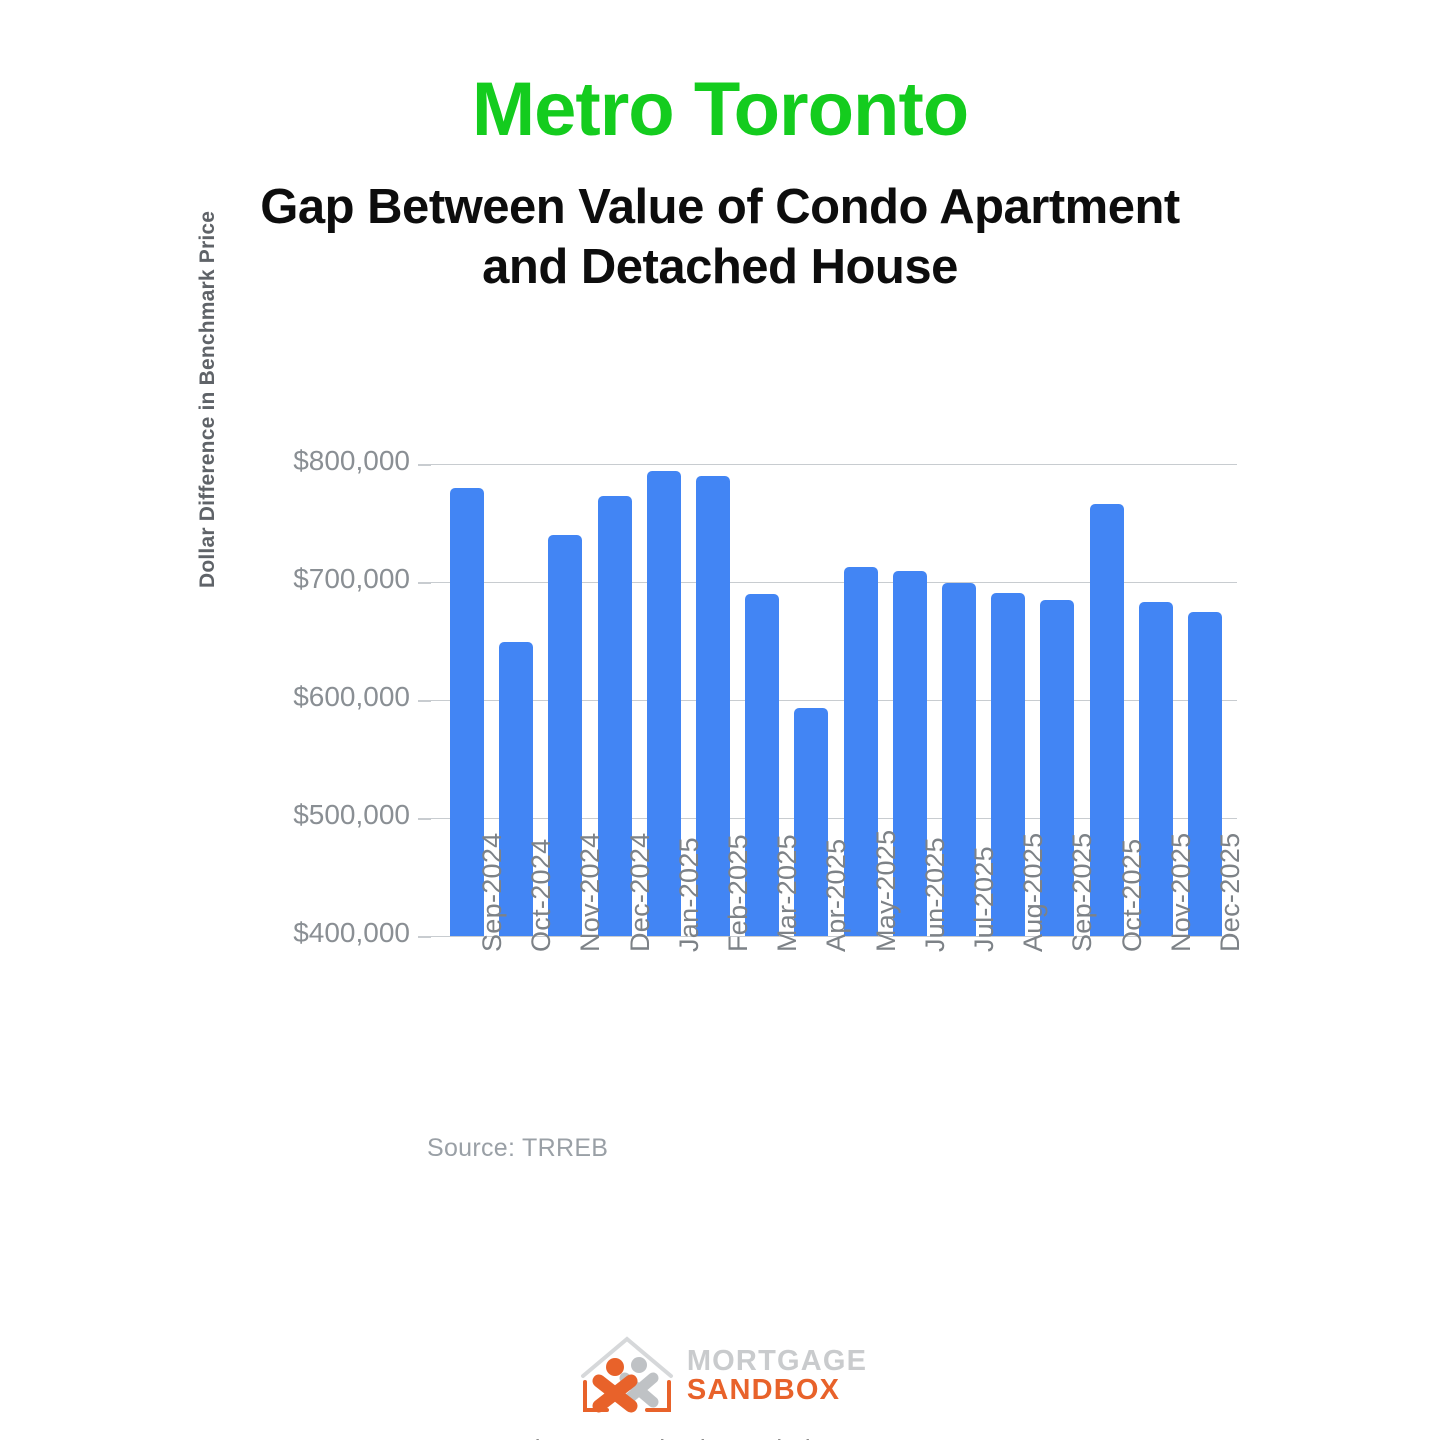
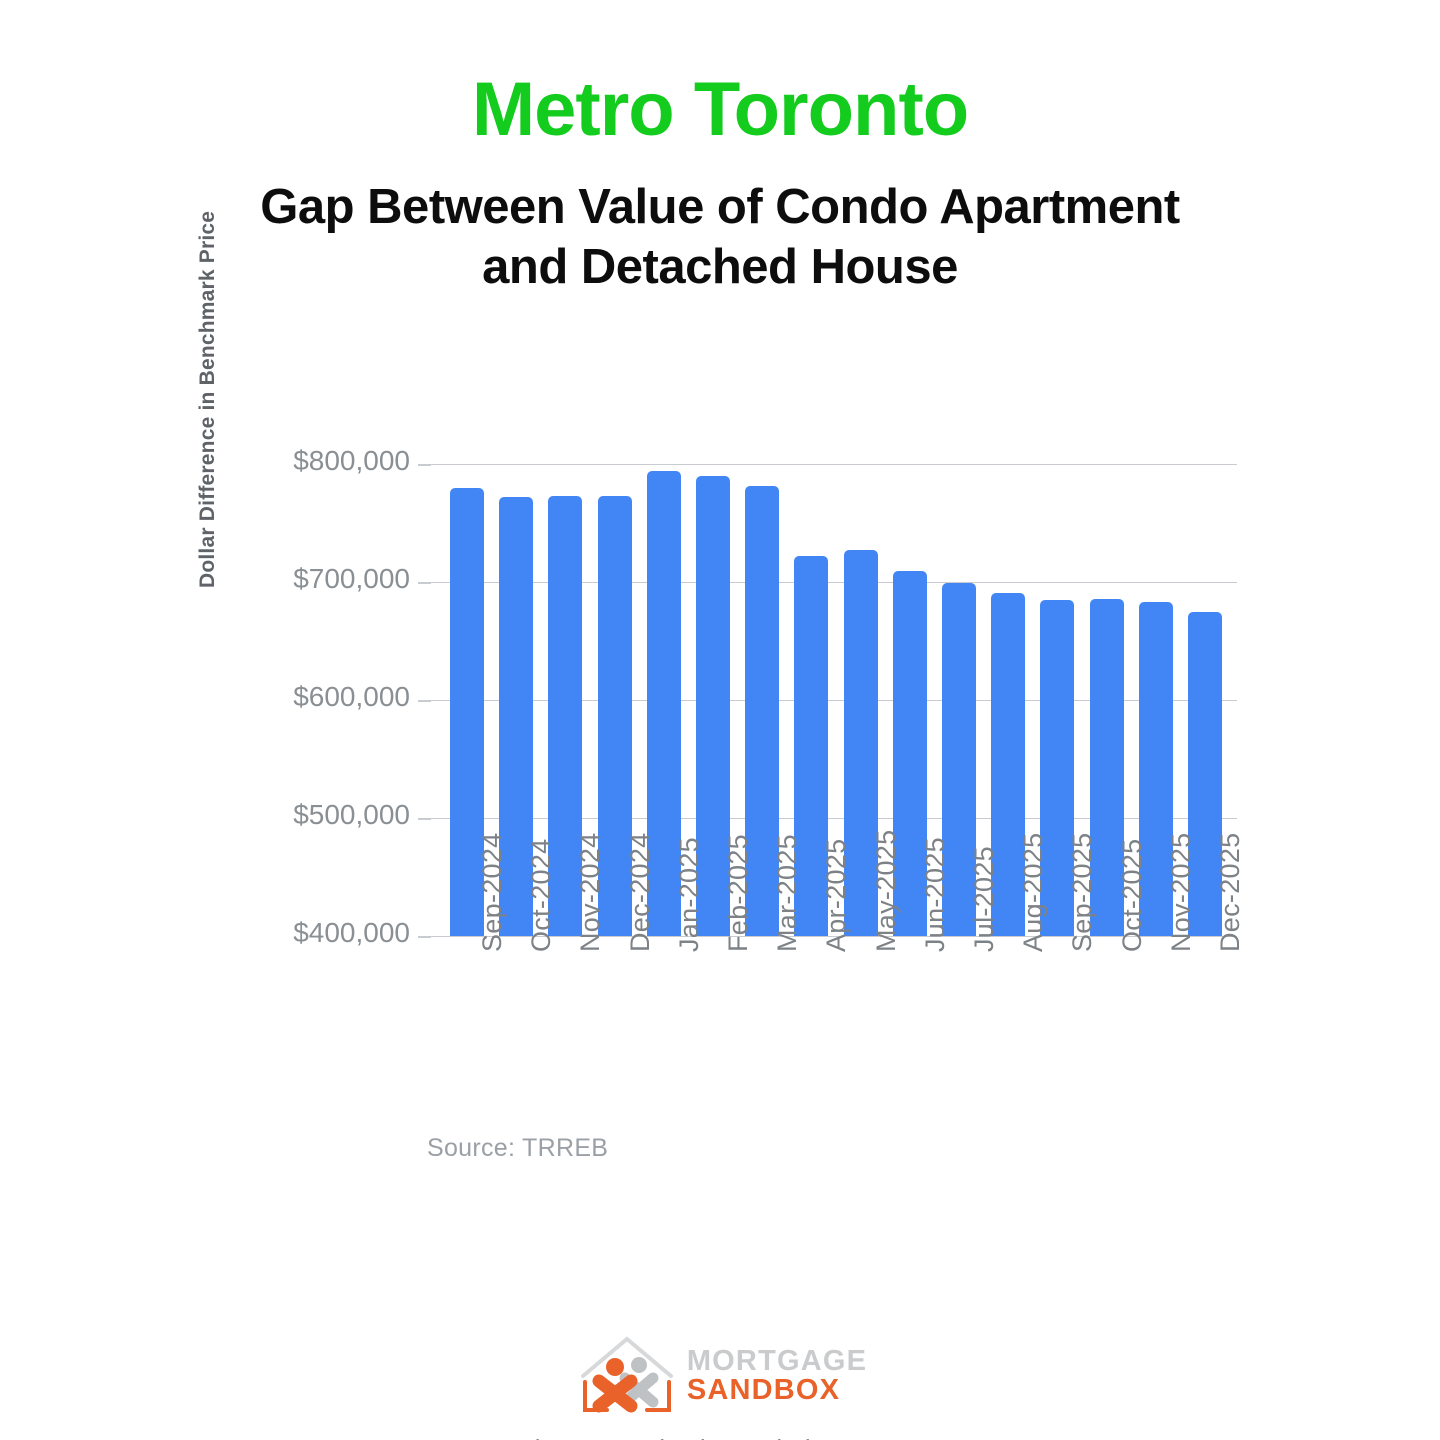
Oct-2024: $649000 -> $772000
Nov-2024: $740000 -> $773000
Mar-2025: $690000 -> $781000
Apr-2025: $593000 -> $722000
May-2025: $713000 -> $727000
Oct-2025: $766000 -> $686000
